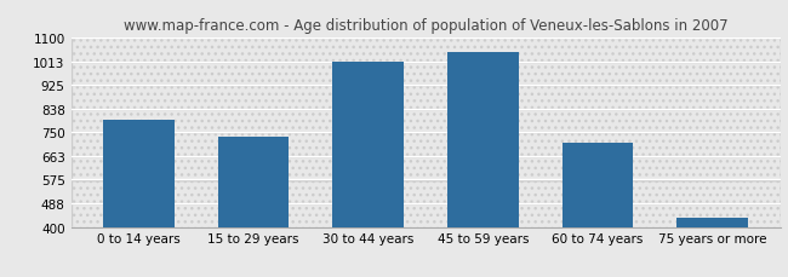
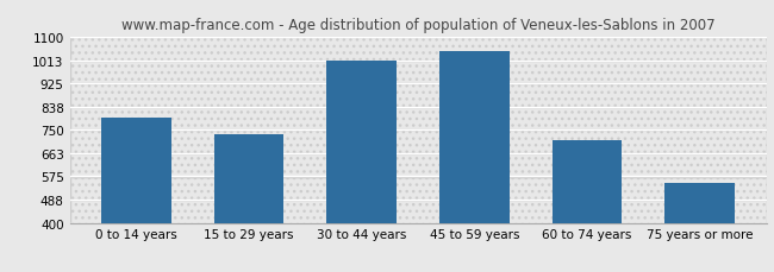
75 years or more: 432 -> 550
